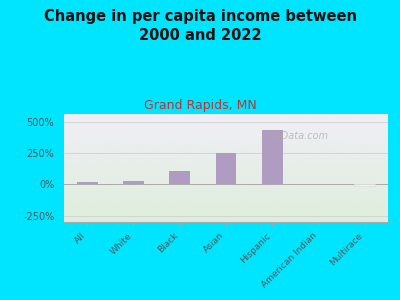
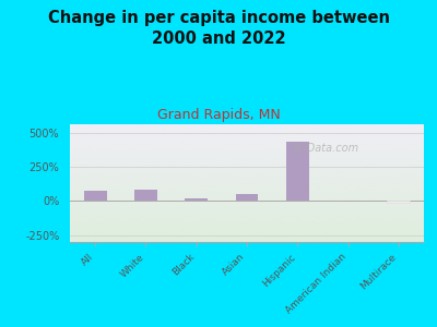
All: 20% -> 80%
White: 30% -> 80%
Black: 110% -> 20%
Asian: 250% -> 50%
